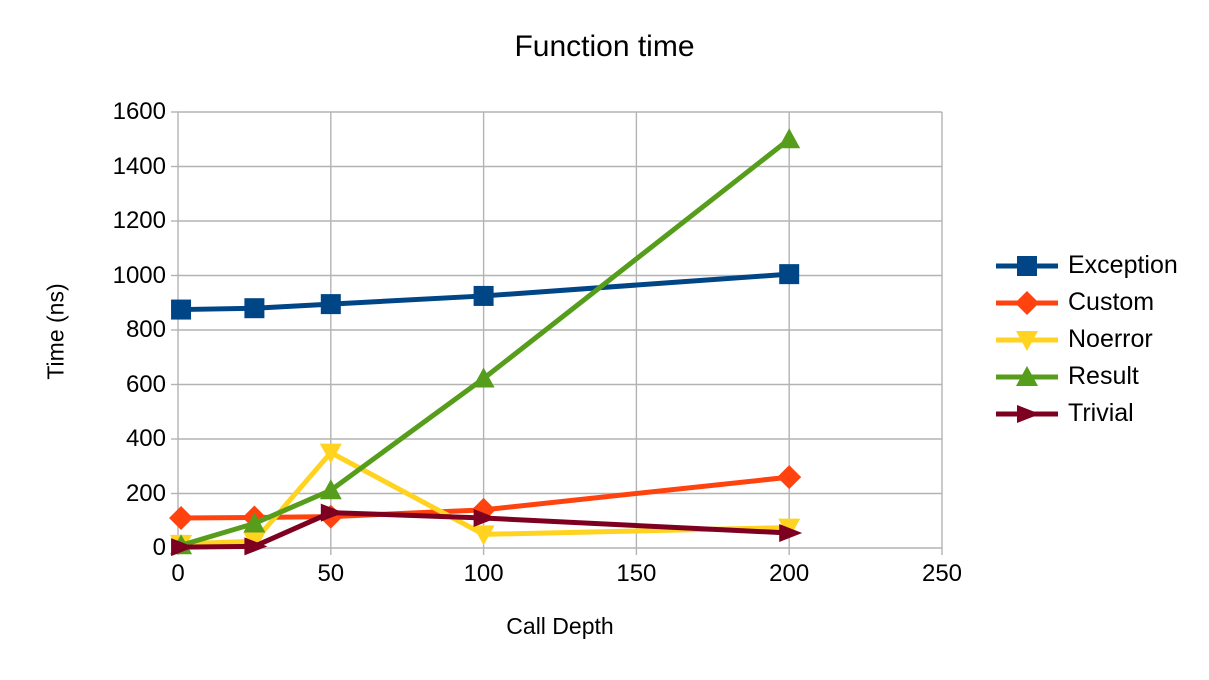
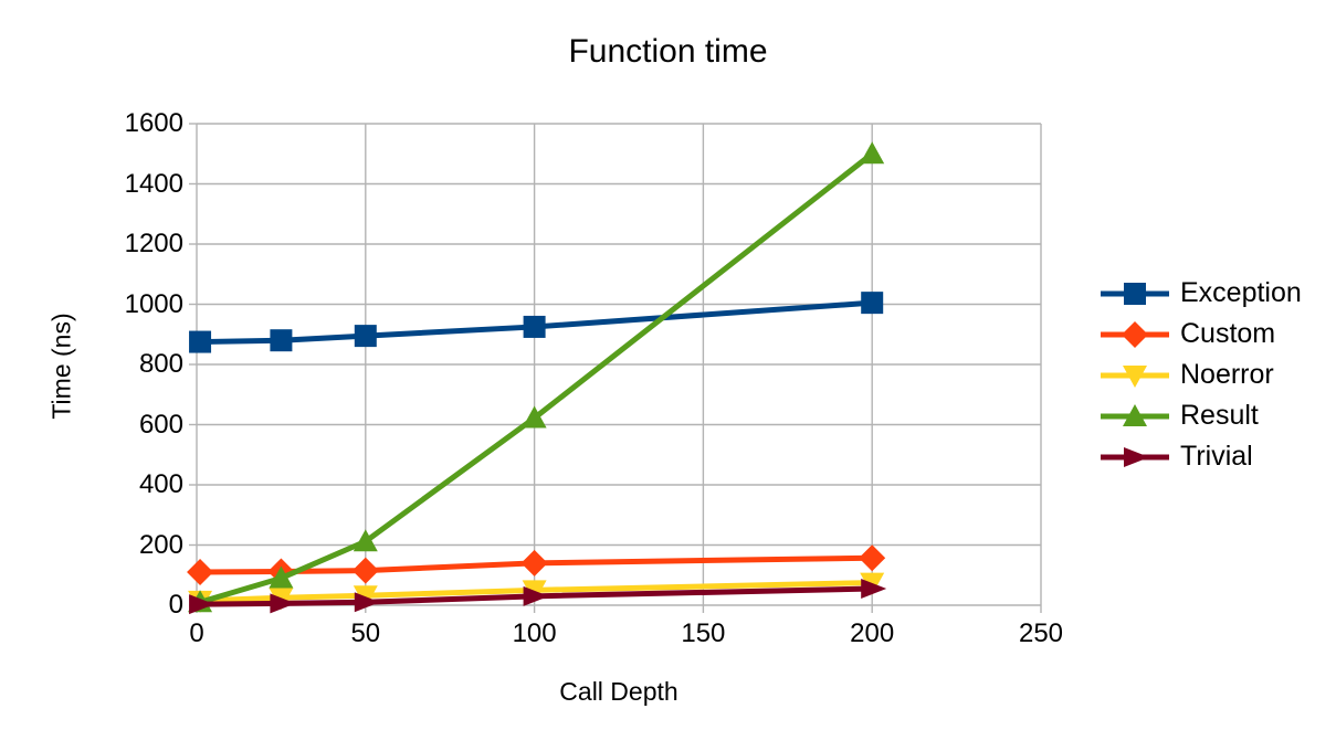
Noerror/50: 350 -> 30
Trivial/50: 130 -> 10
Trivial/100: 110 -> 30
Custom/200: 260 -> 160
